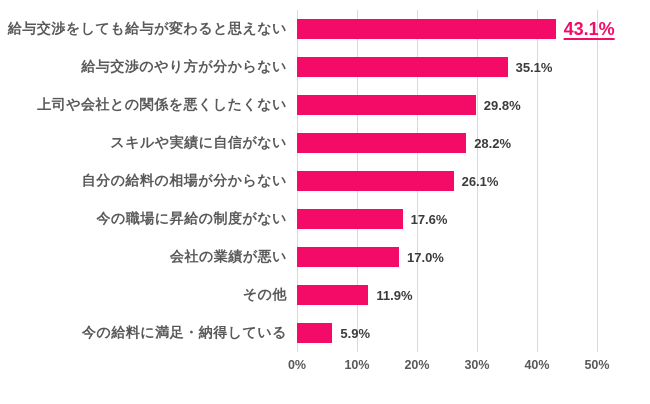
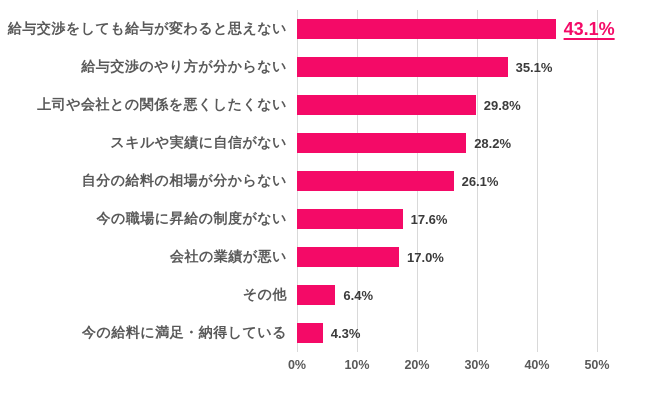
その他: 11.9% -> 6.4%
今の給料に満足・納得している: 5.9% -> 4.3%
